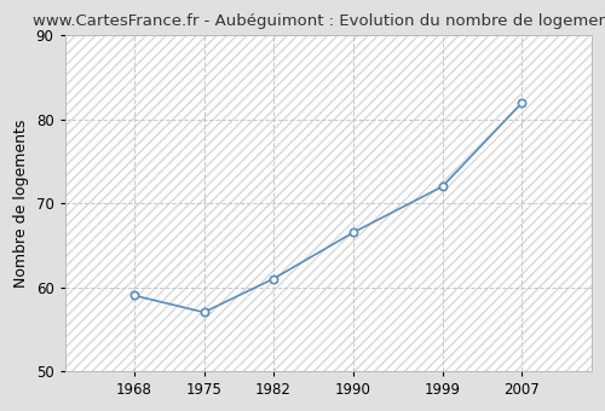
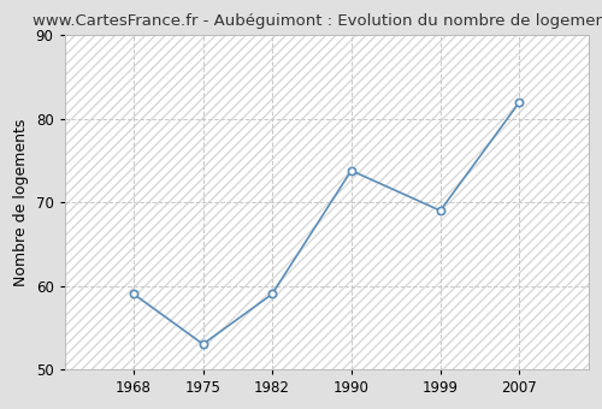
1975: 57.0 -> 53.0
1982: 61.0 -> 59.0
1990: 66.5 -> 73.8
1999: 72.0 -> 69.0
